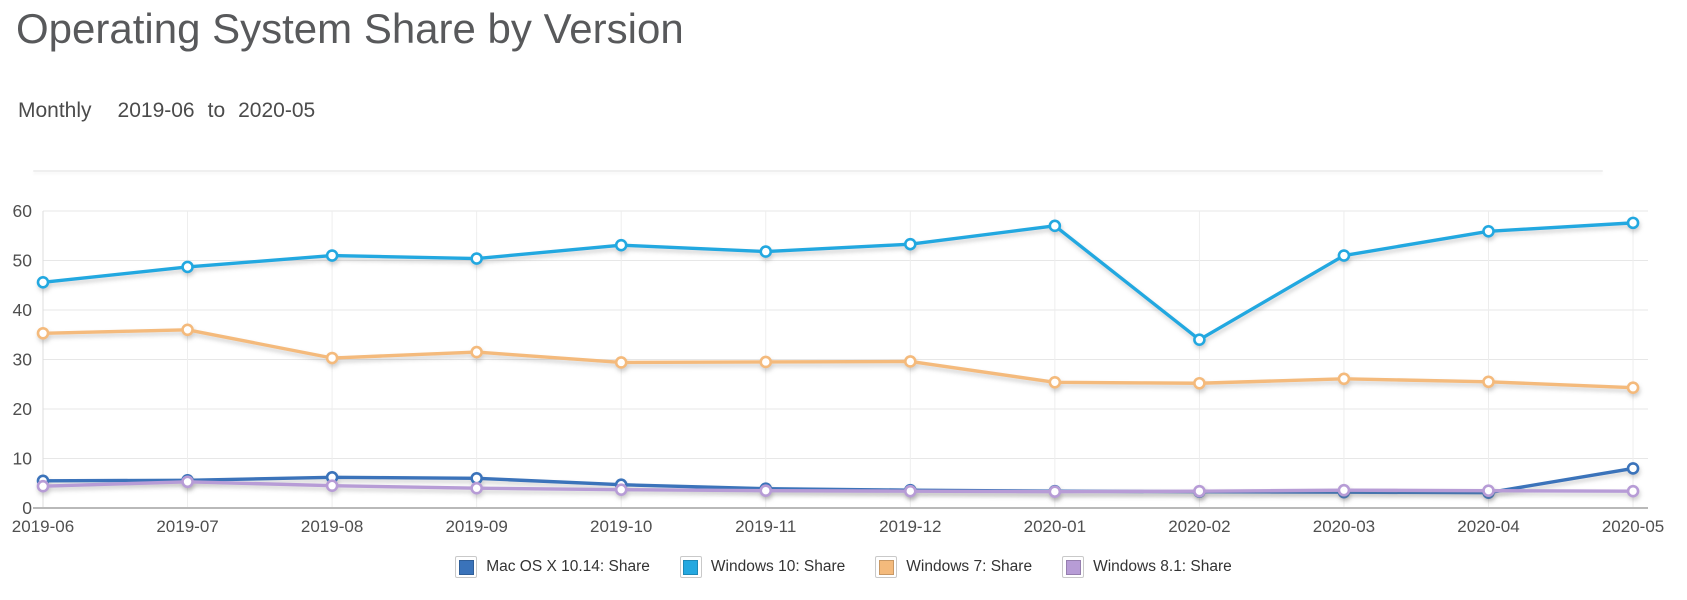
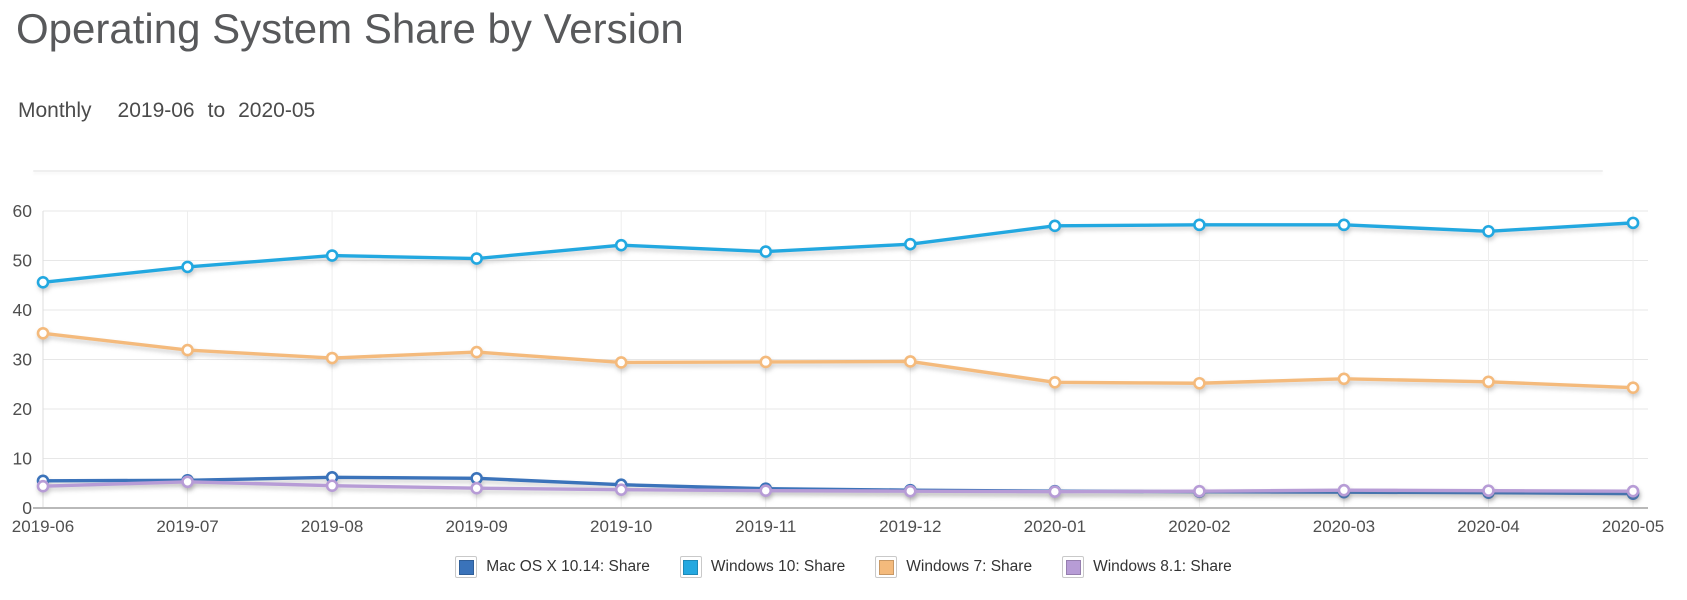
Windows 7: Share/2019-07: 36 -> 32
Windows 10: Share/2020-02: 34 -> 57
Windows 10: Share/2020-03: 51 -> 57
Mac OS X 10.14: Share/2020-05: 8 -> 3
